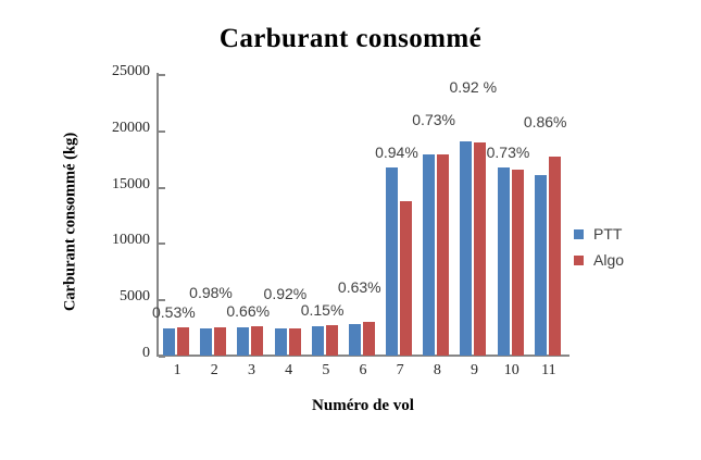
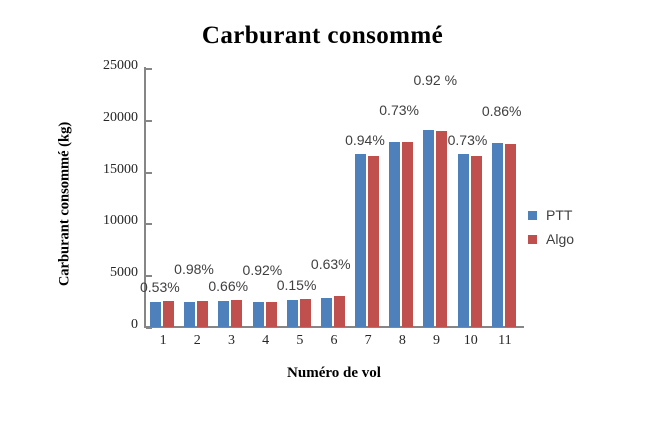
Algo/7: 13700 -> 16500
PTT/11: 16000 -> 17800
